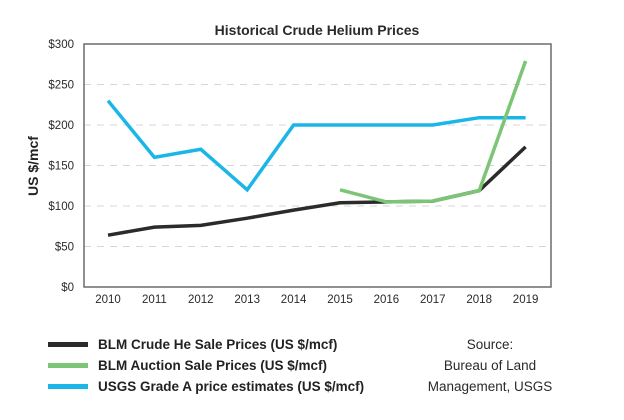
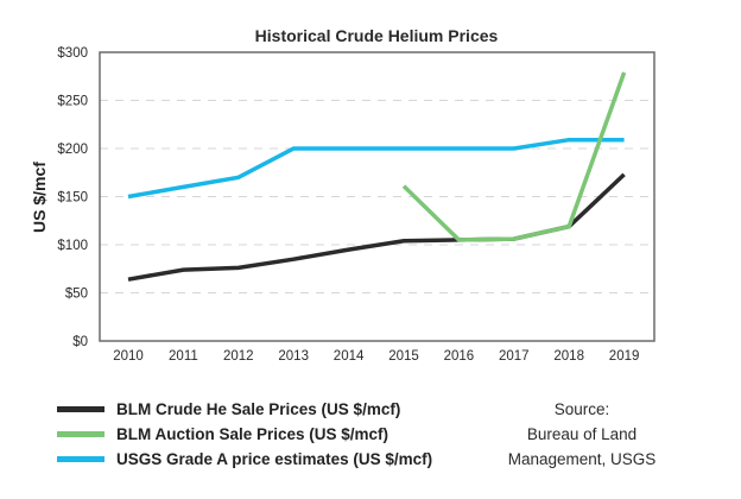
USGS Grade A price estimates (US $/mcf)/2010: $230 -> $150
USGS Grade A price estimates (US $/mcf)/2013: $120 -> $200
BLM Auction Sale Prices (US $/mcf)/2015: $120 -> $160
